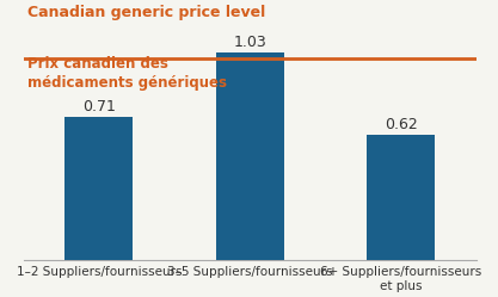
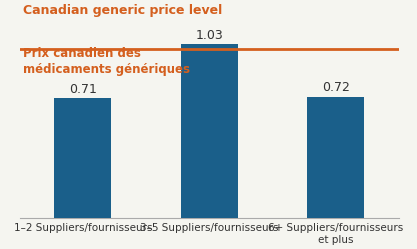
6+ Suppliers/fournisseurs et plus: 0.62 -> 0.72
